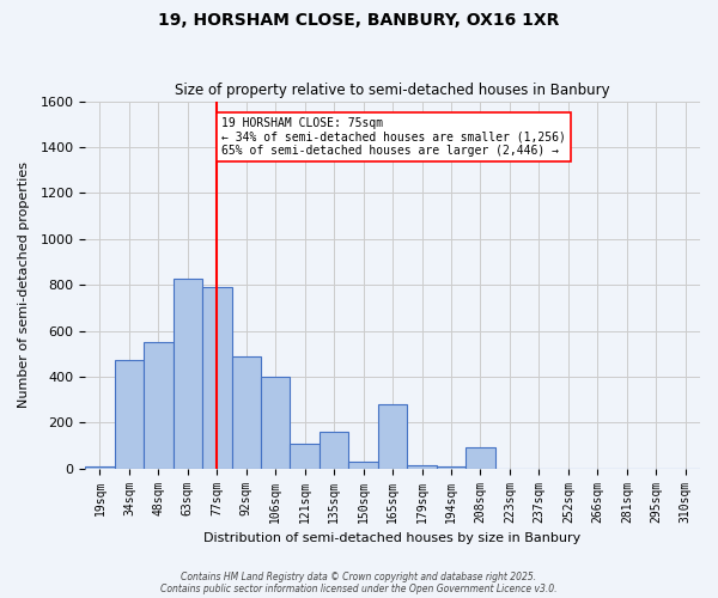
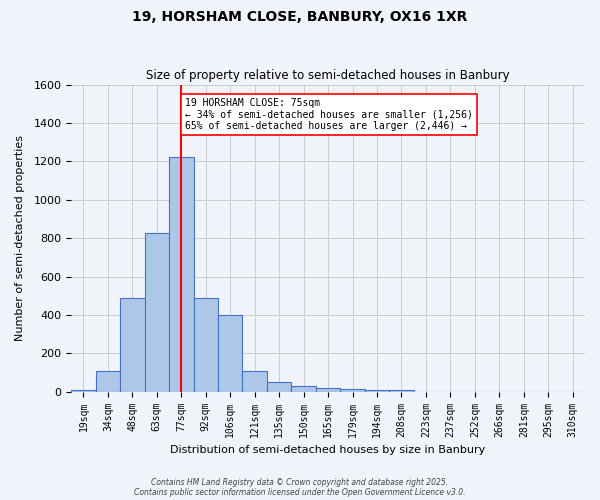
34sqm: 470 -> 110
48sqm: 550 -> 490
77sqm: 790 -> 1220
135sqm: 160 -> 50
165sqm: 280 -> 20
208sqm: 90 -> 10
